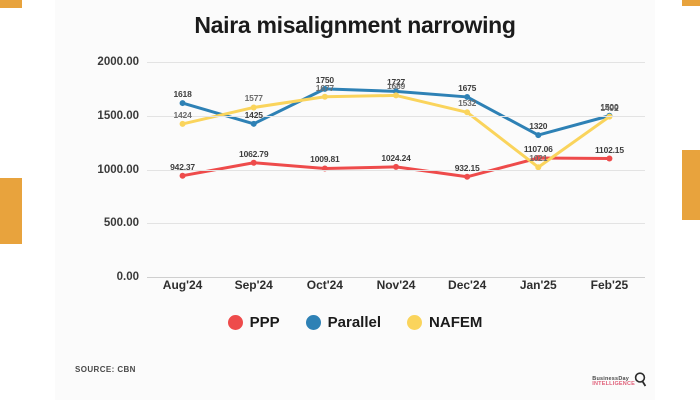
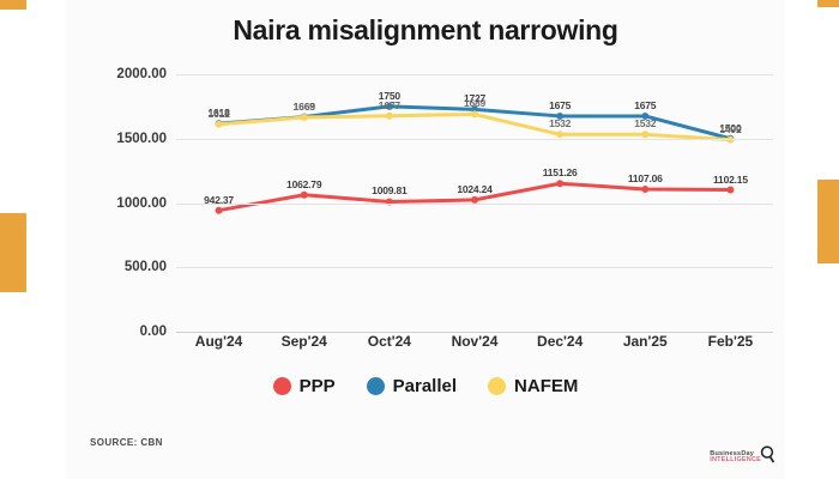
NAFEM/Aug'24: 1424 -> 1612
Parallel/Sep'24: 1425 -> 1669
NAFEM/Sep'24: 1577 -> 1665
PPP/Dec'24: 932.15 -> 1151.26
Parallel/Jan'25: 1320 -> 1675
NAFEM/Jan'25: 1021 -> 1532
